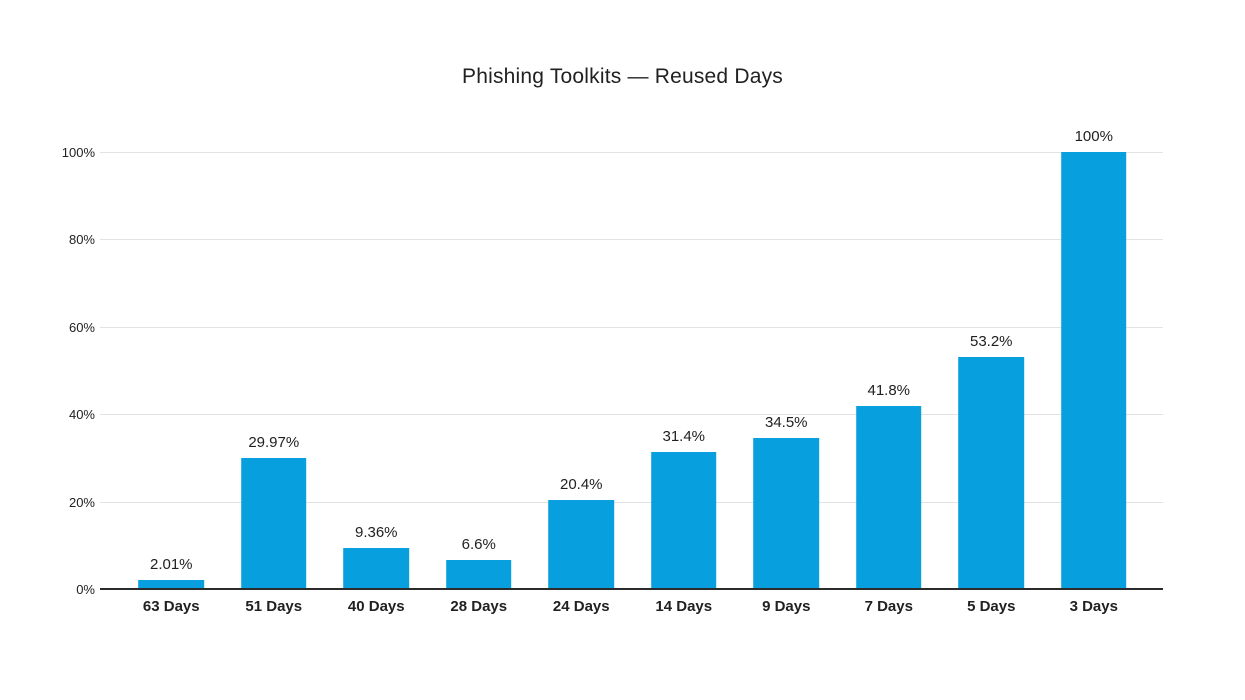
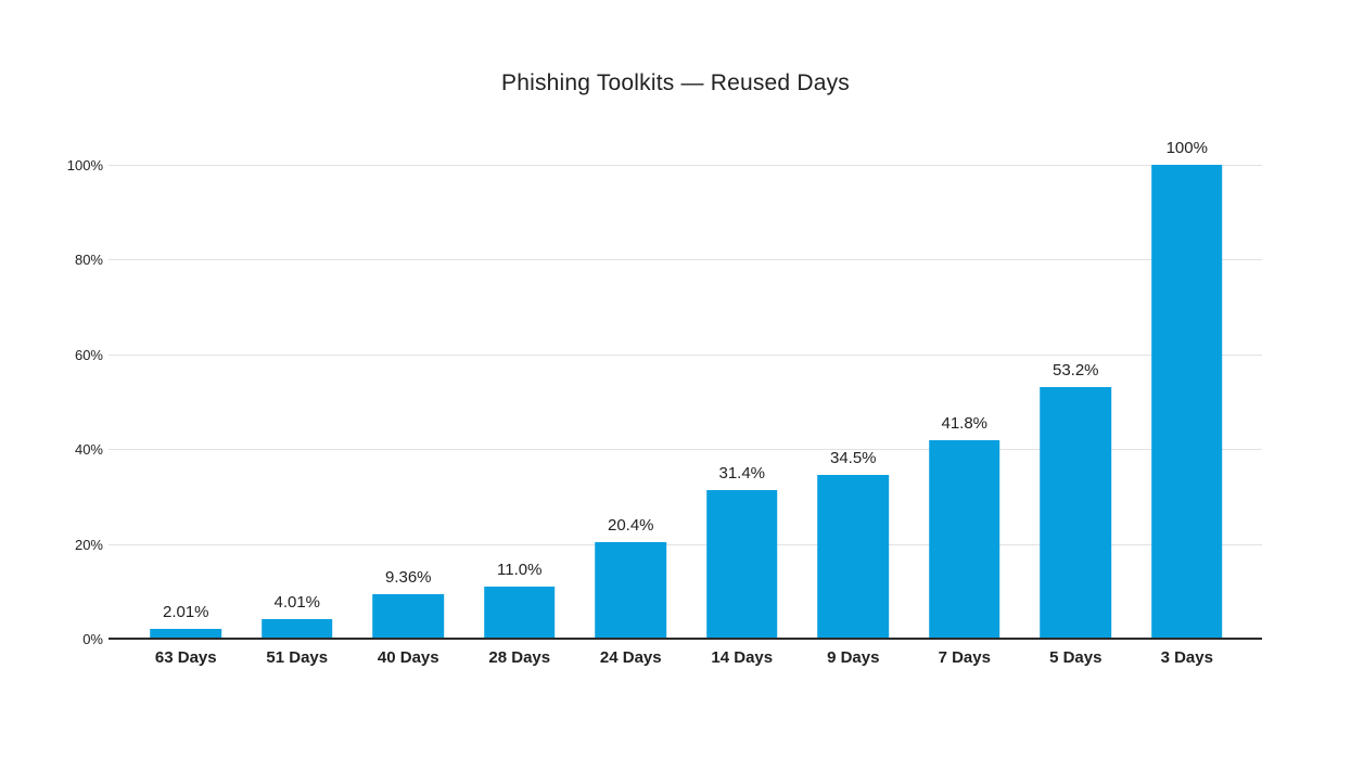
51 Days: 29.97% -> 4.01%
28 Days: 6.6% -> 11.0%
